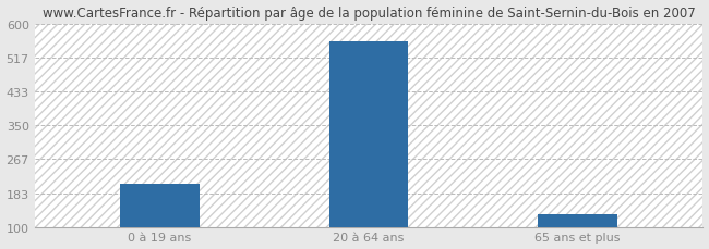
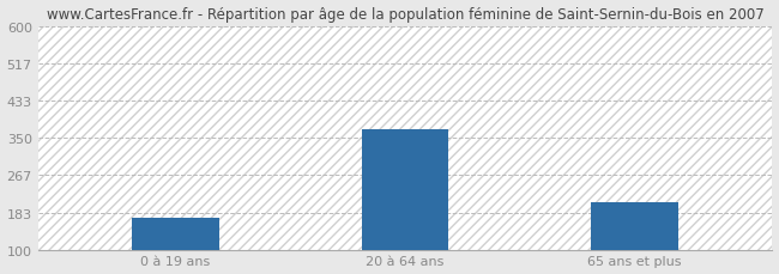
0 à 19 ans: 207 -> 170
20 à 64 ans: 557 -> 370
65 ans et plus: 130 -> 205
